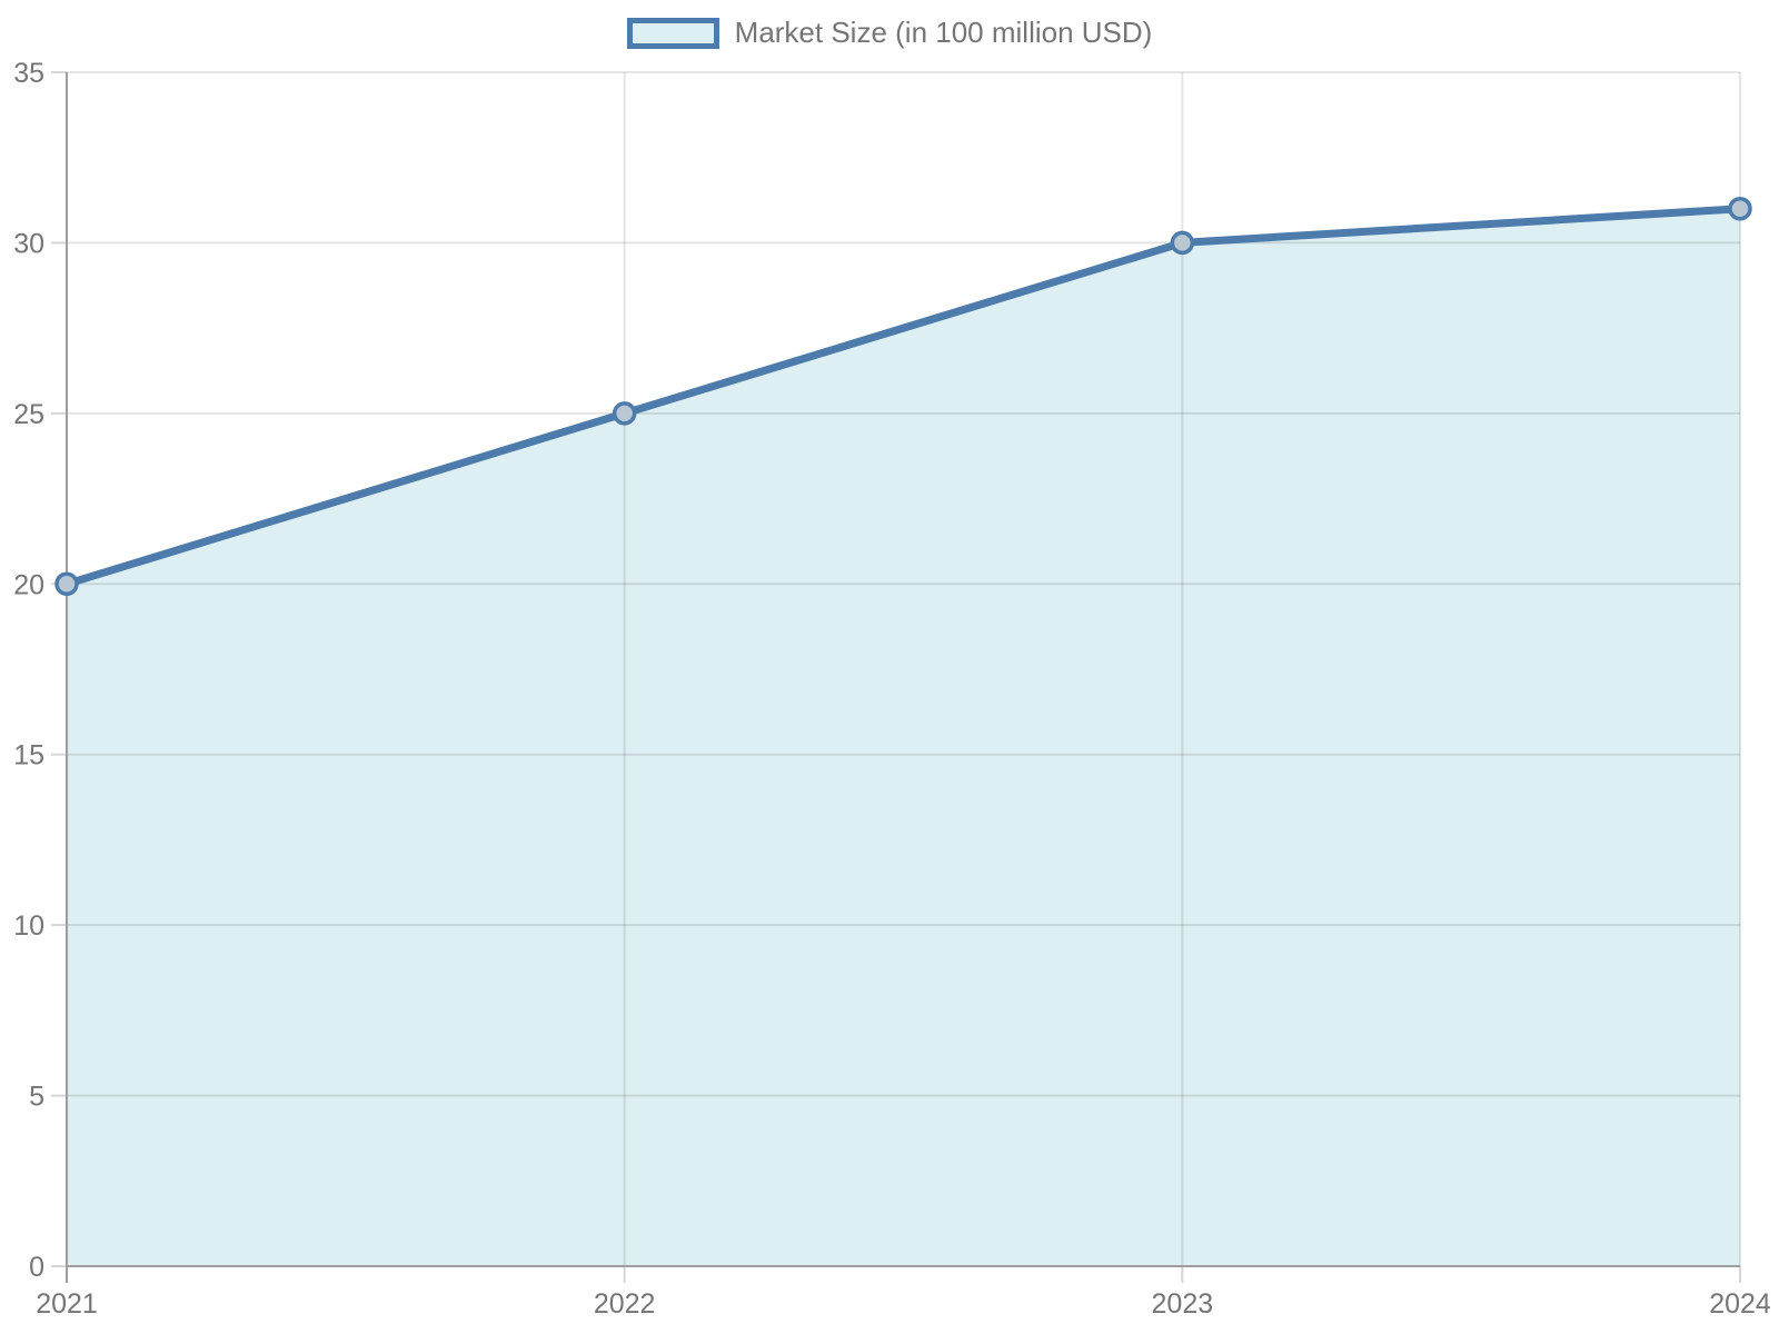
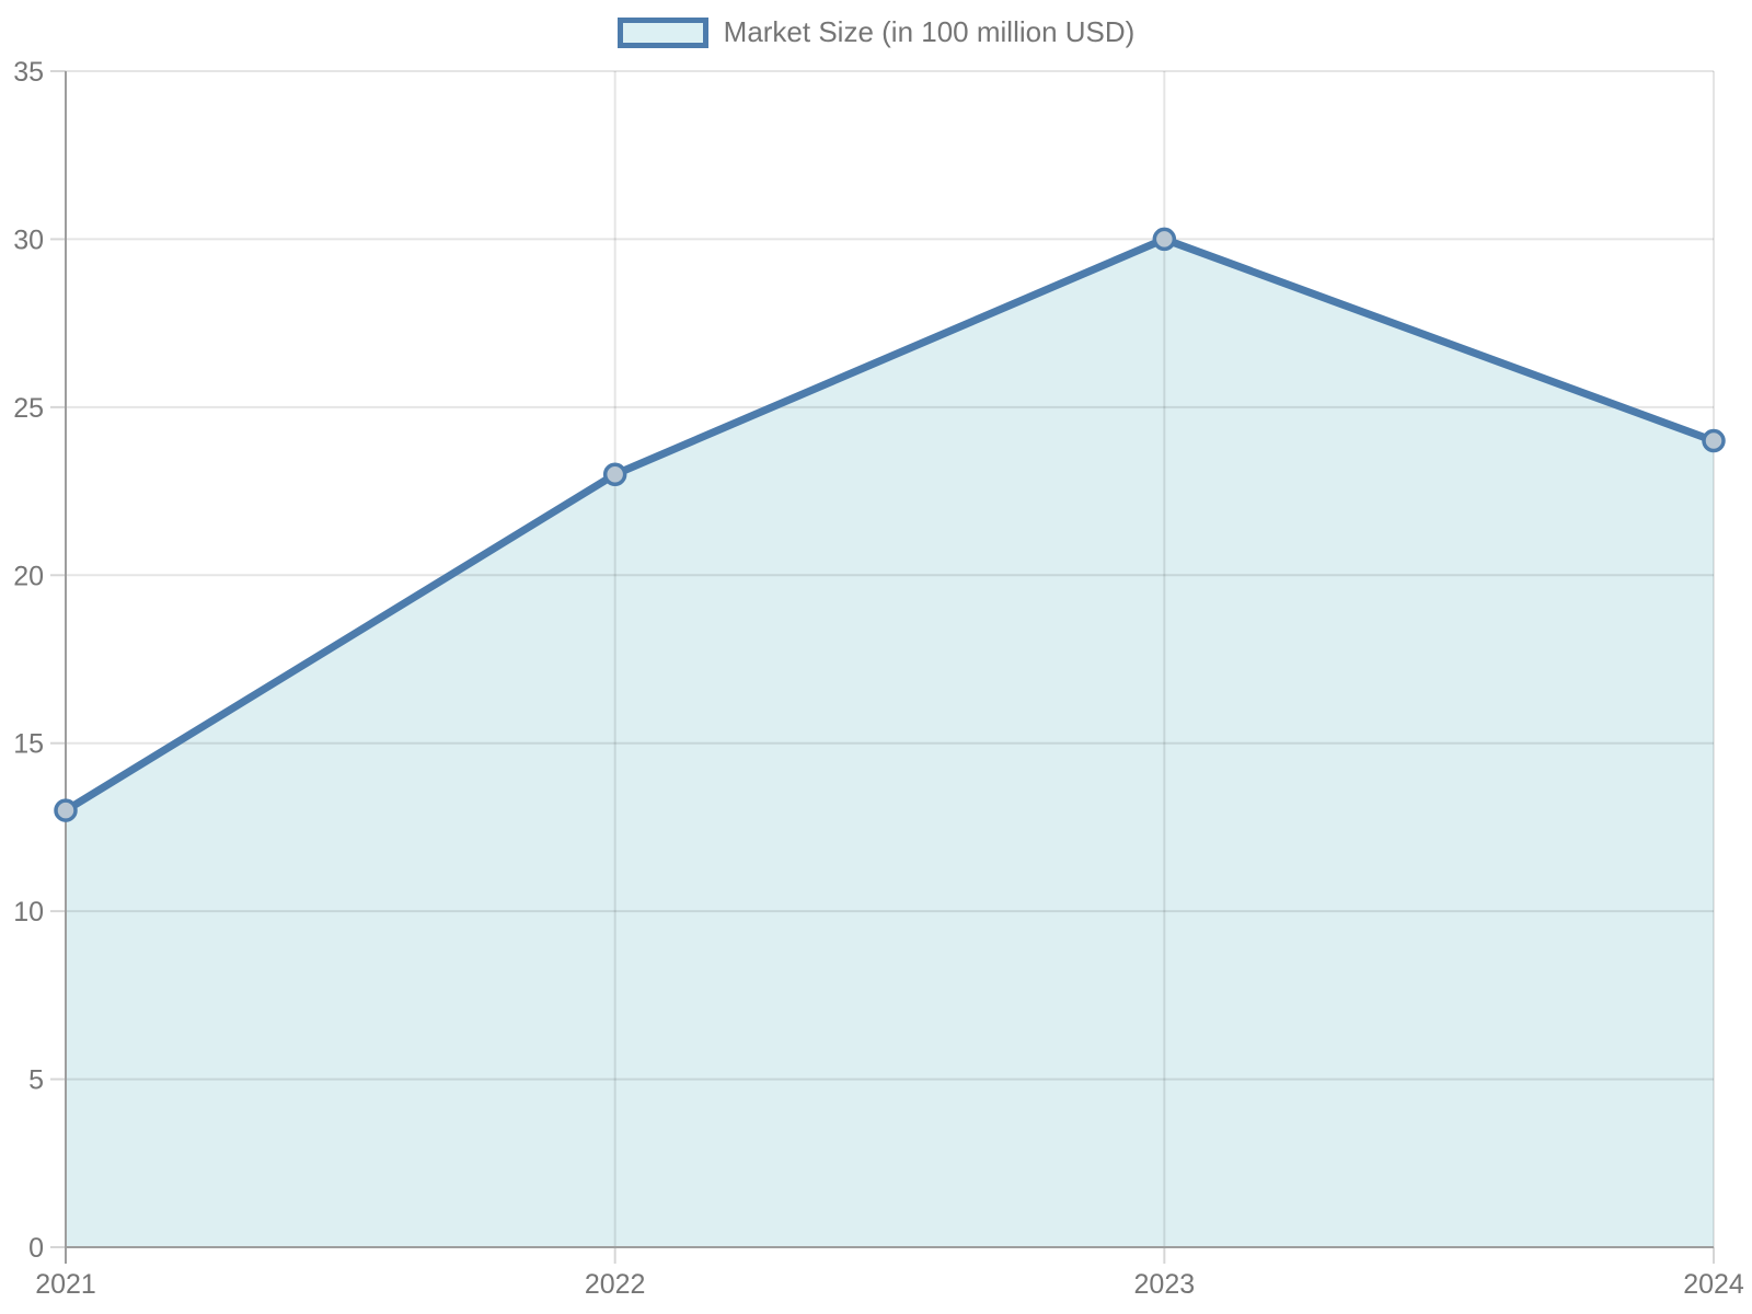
2021: 20 -> 13
2022: 25 -> 23
2024: 31 -> 24
